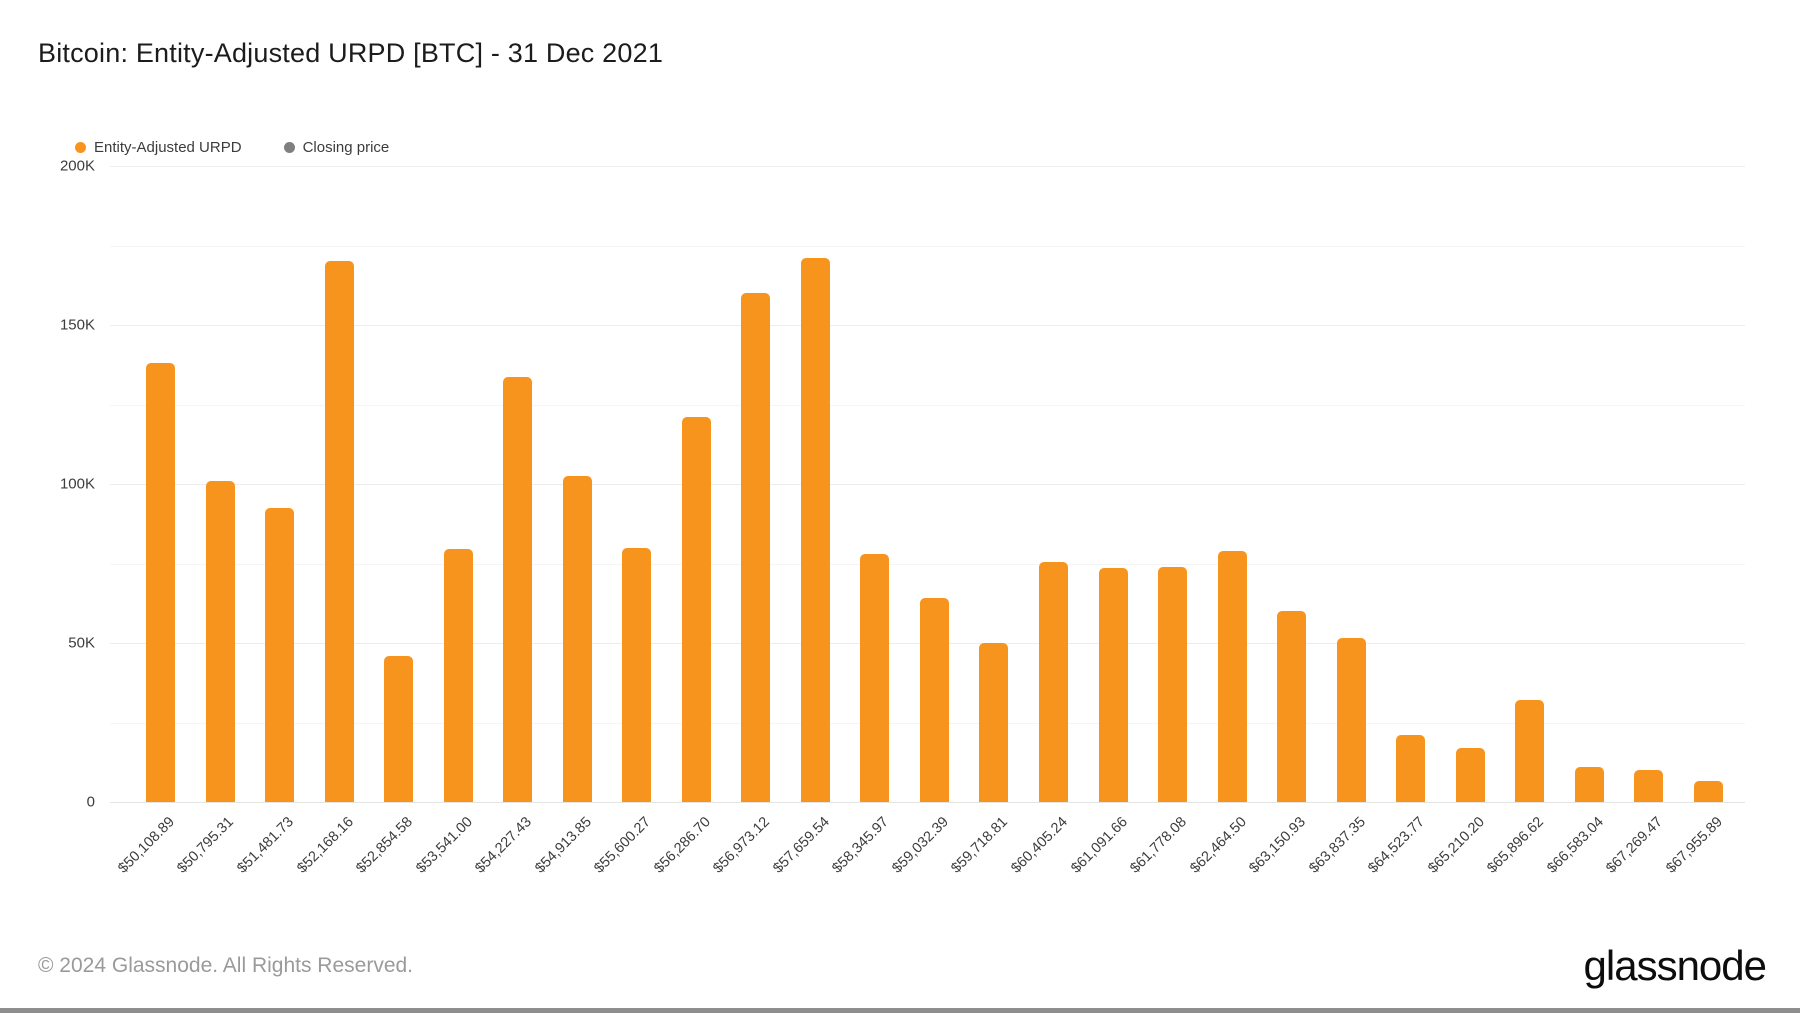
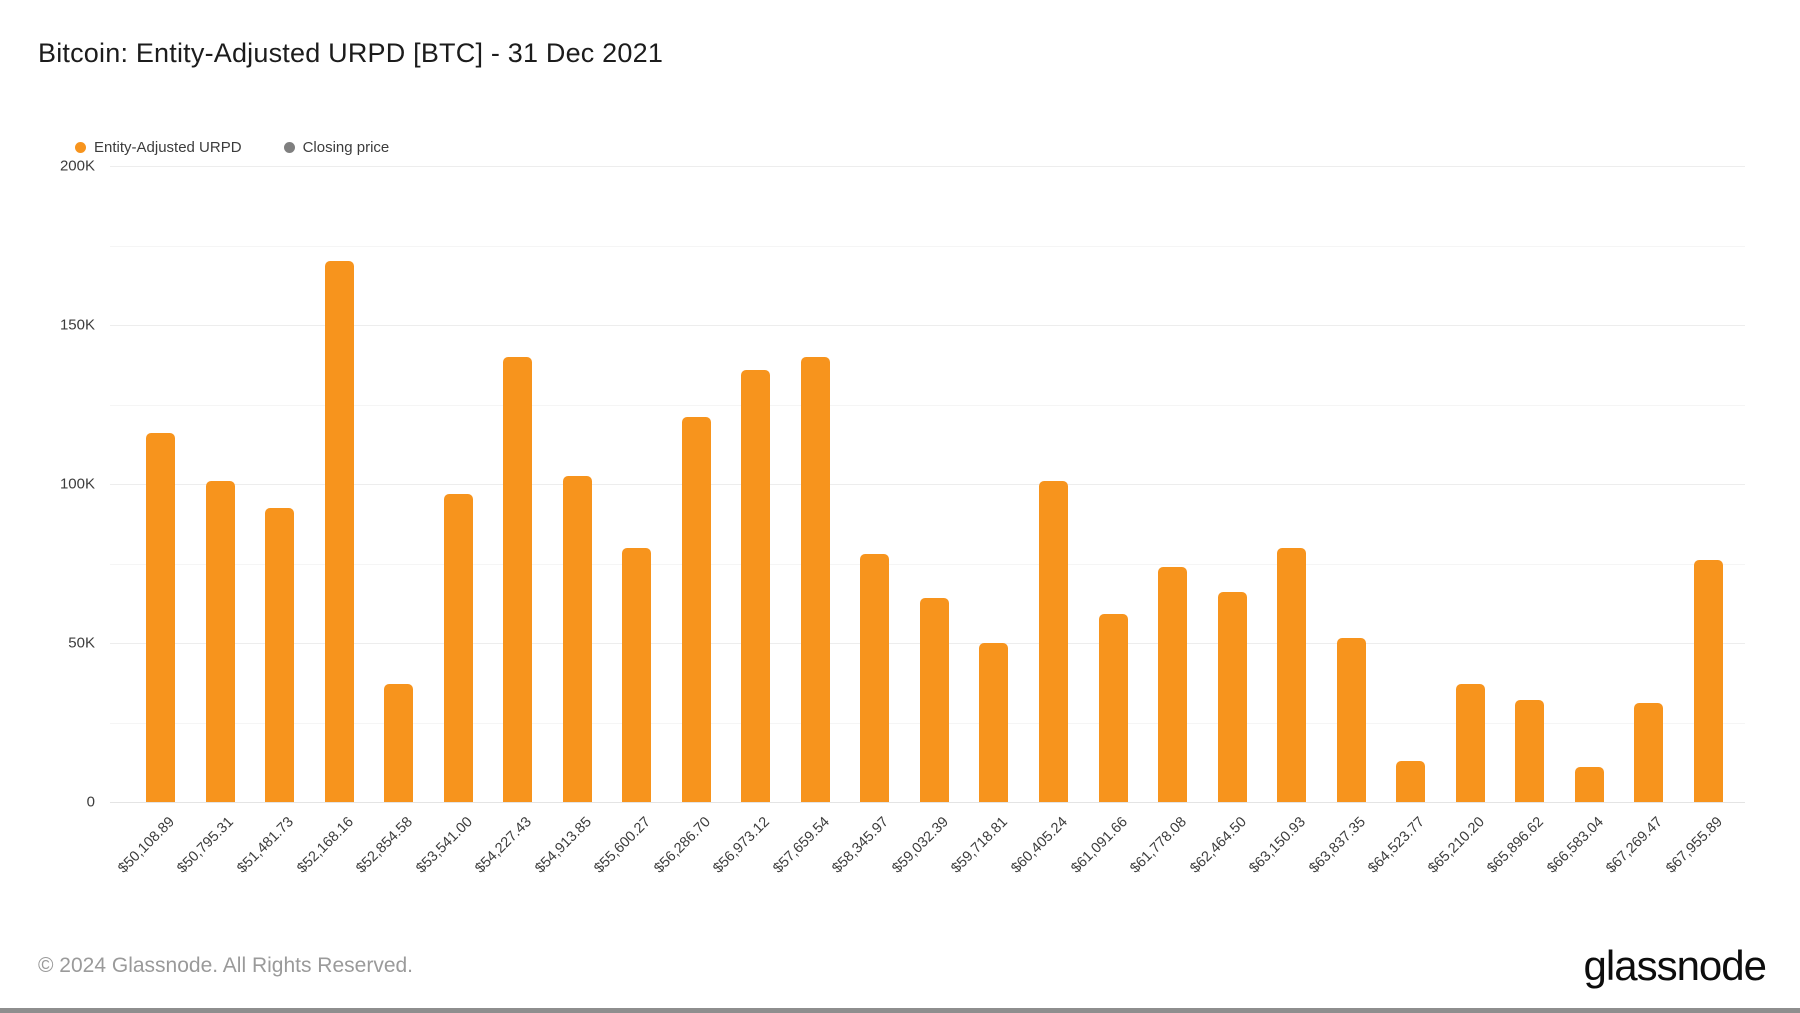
$50,108.89: 138K -> 116K
$52,854.58: 46K -> 37K
$53,541.00: 80K -> 97K
$54,227.43: 134K -> 140K
$56,973.12: 160K -> 136K
$57,659.54: 171K -> 140K
$60,405.24: 76K -> 101K
$61,091.66: 74K -> 59K
$62,464.50: 79K -> 66K
$63,150.93: 60K -> 80K
$64,523.77: 21K -> 13K
$65,210.20: 17K -> 37K
$67,269.47: 10K -> 31K
$67,955.89: 6K -> 76K
